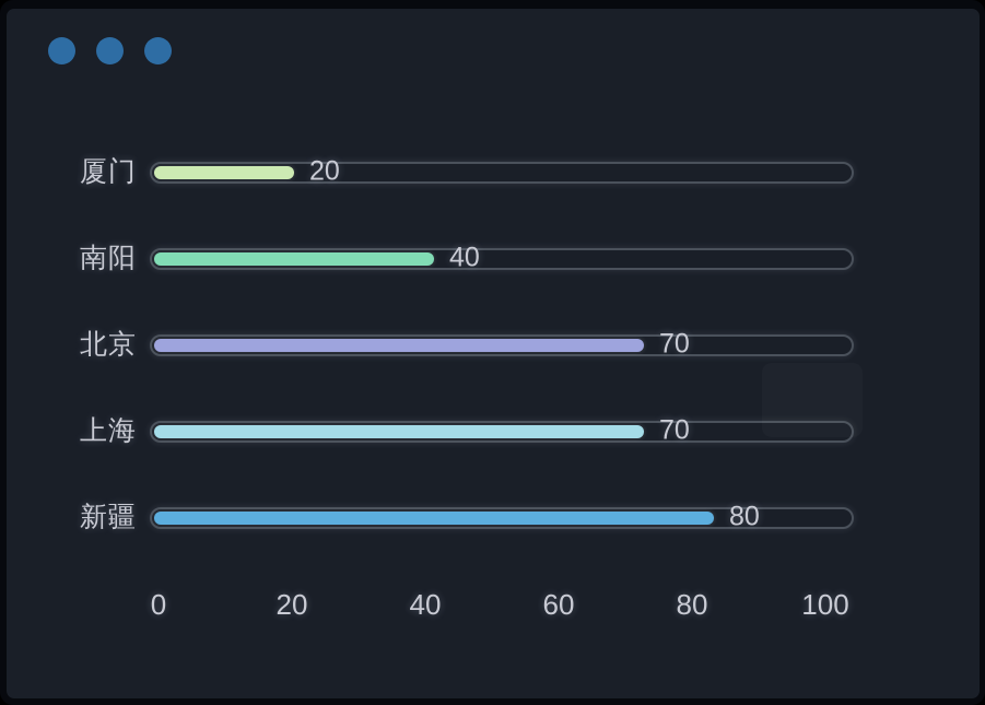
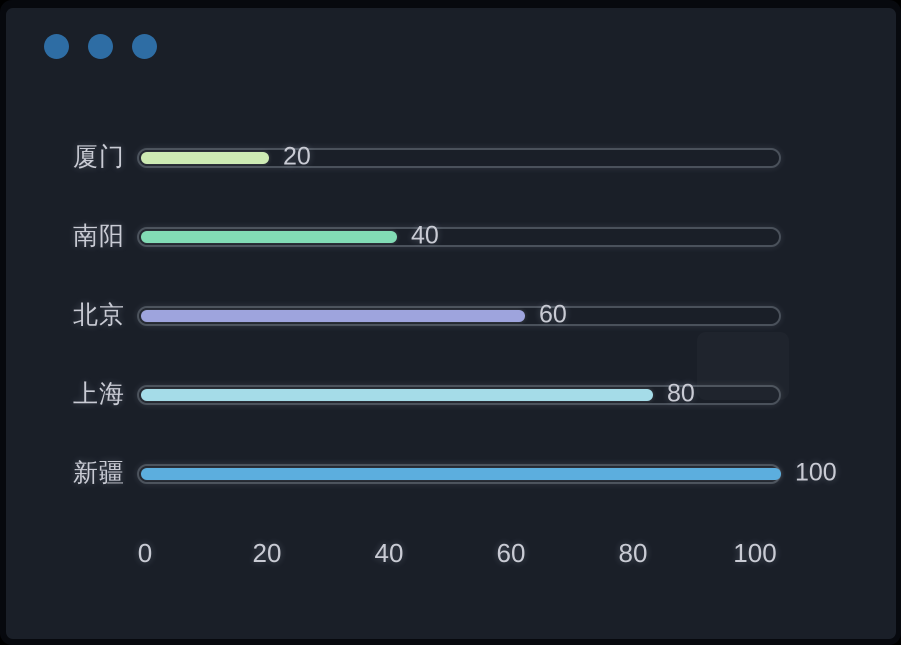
北京: 70 -> 60
上海: 70 -> 80
新疆: 80 -> 100
